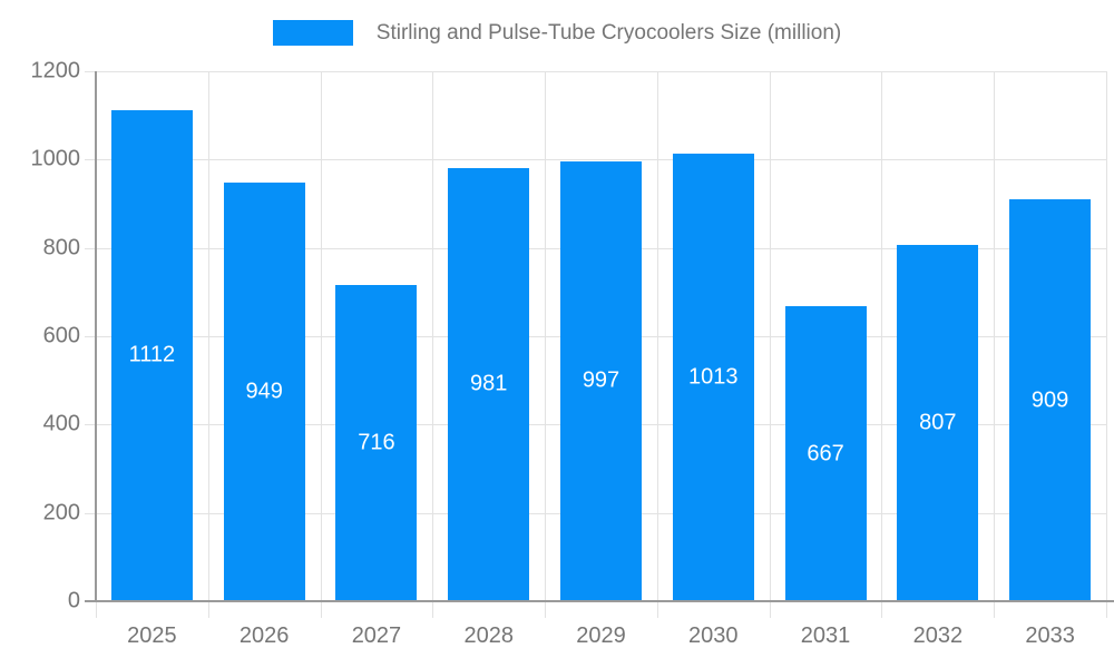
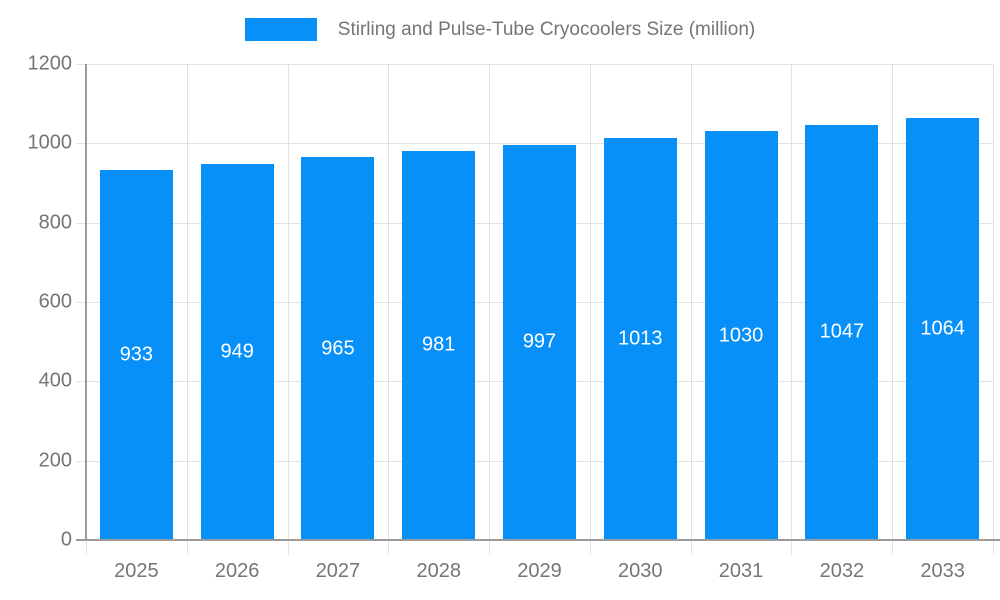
2025: 1112 -> 933
2027: 716 -> 965
2031: 667 -> 1030
2032: 807 -> 1047
2033: 909 -> 1064
